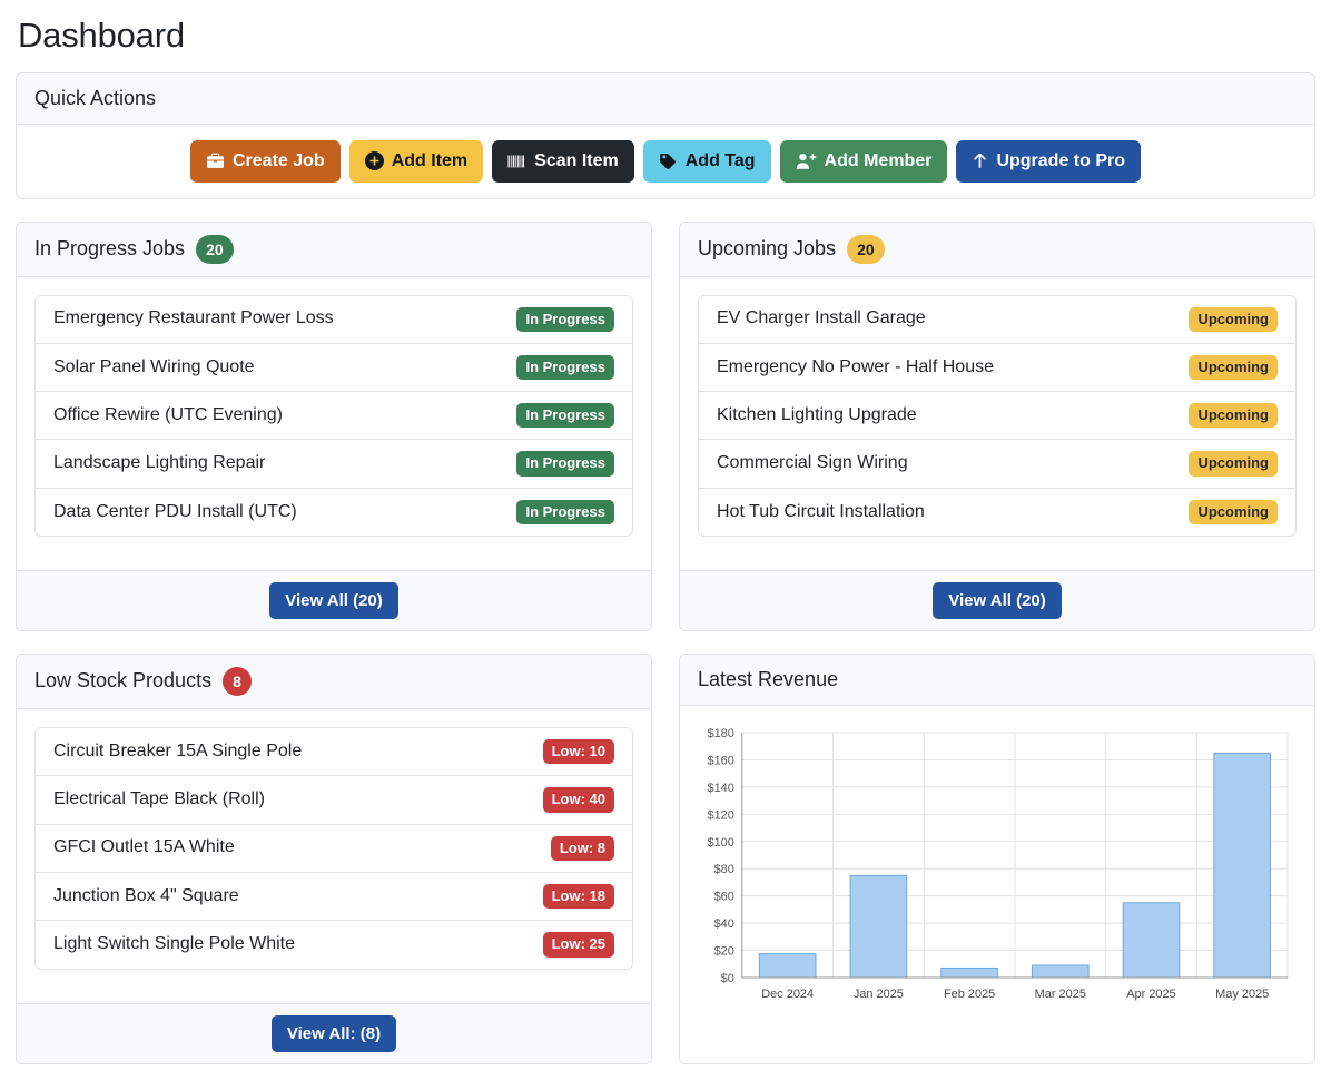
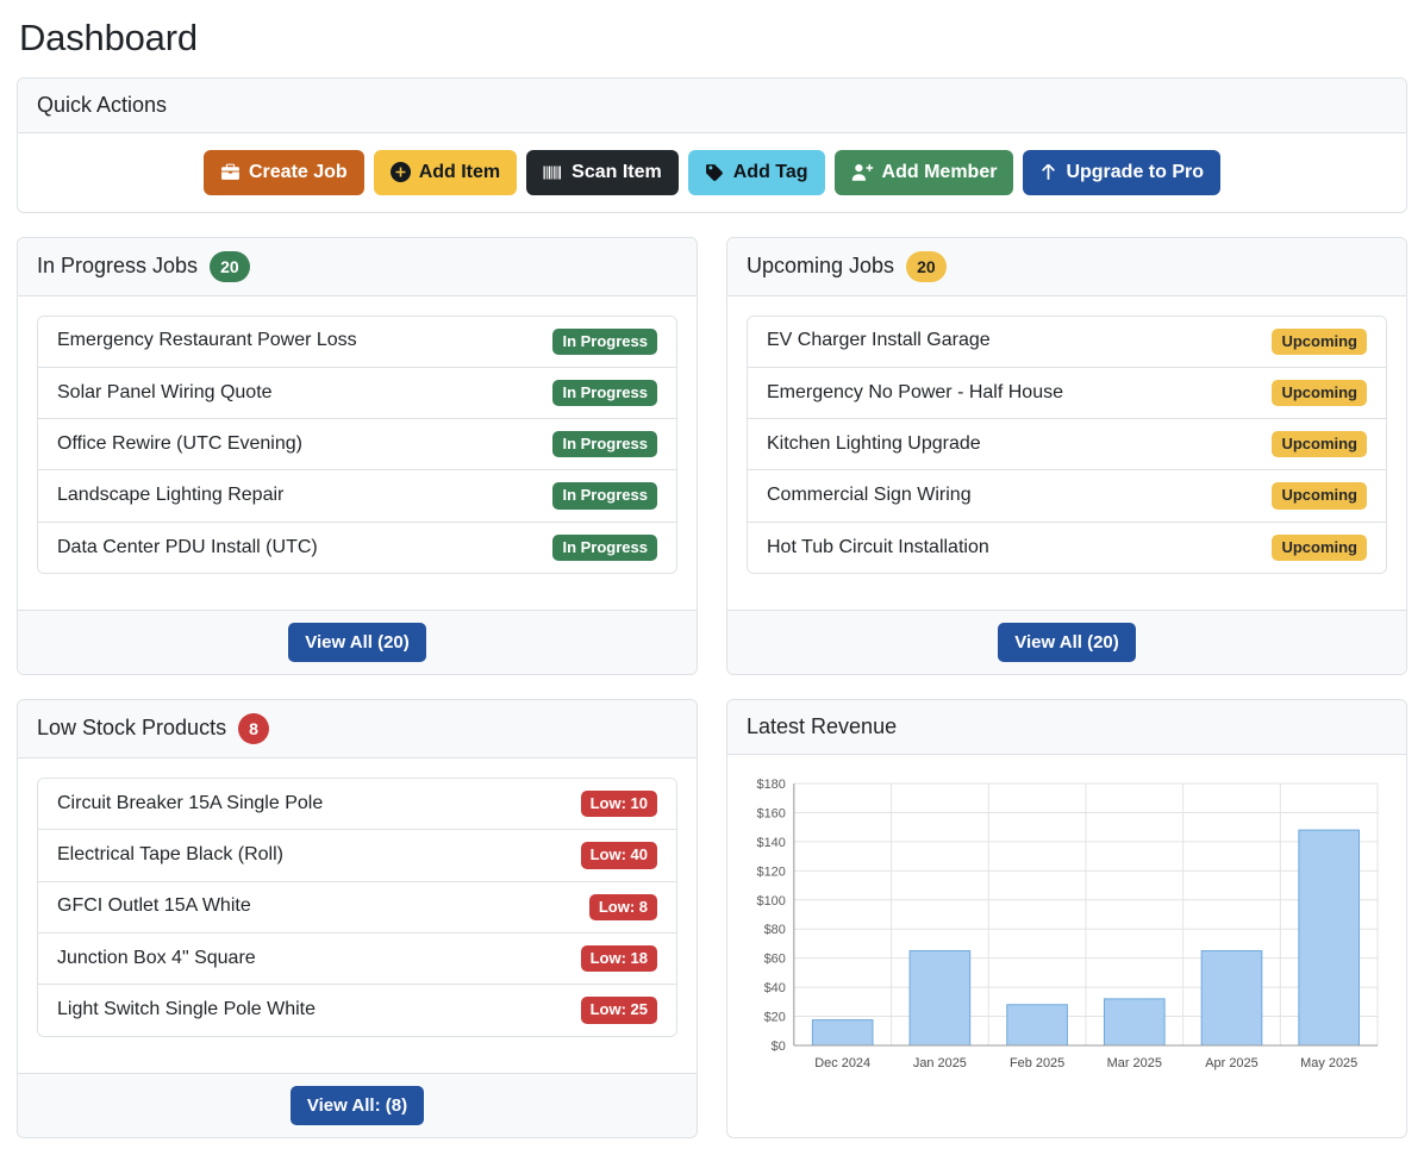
Jan 2025: $75 -> $65
Feb 2025: $7 -> $28
Mar 2025: $9 -> $32
Apr 2025: $55 -> $65
May 2025: $165 -> $148
